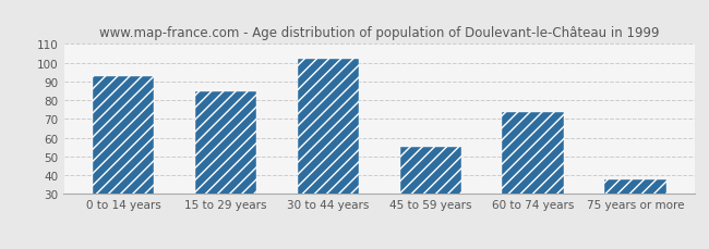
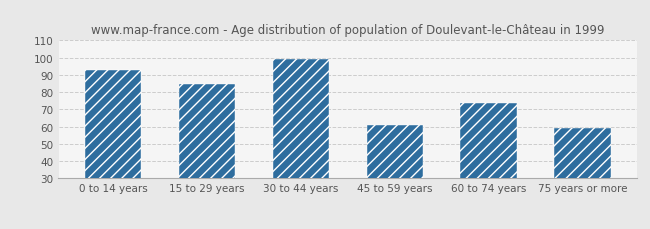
30 to 44 years: 102 -> 99
45 to 59 years: 55 -> 61
75 years or more: 38 -> 59
